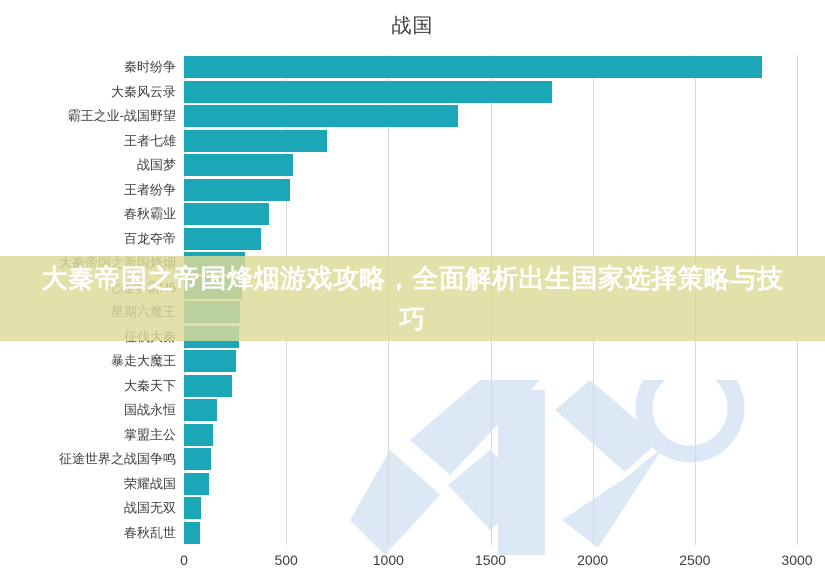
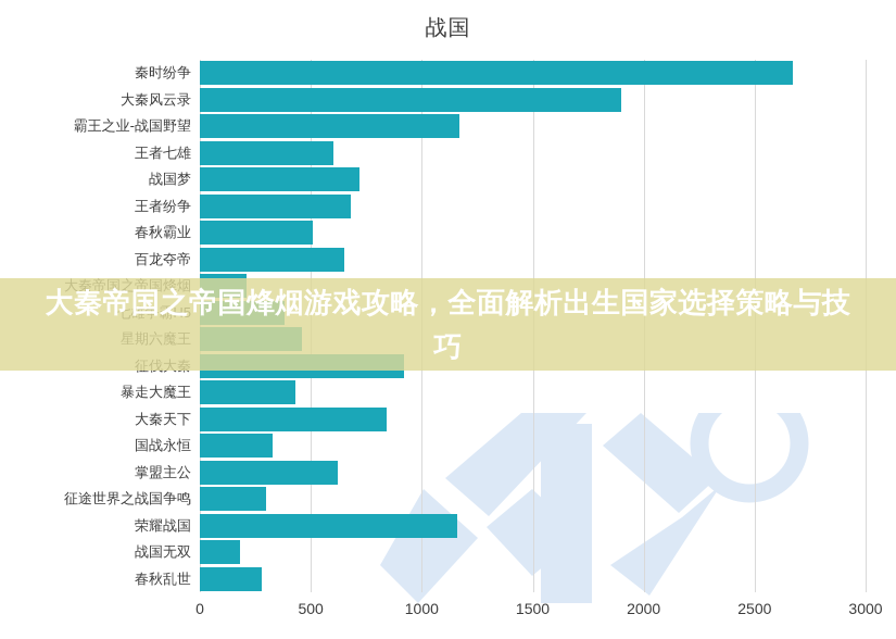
秦时纷争: 2830 -> 2670
大秦风云录: 1800 -> 1900
霸王之业-战国野望: 1340 -> 1170
王者七雄: 700 -> 600
战国梦: 540 -> 720
王者纷争: 520 -> 680
春秋霸业: 420 -> 510
百龙夺帝: 380 -> 650
大秦帝国之帝国烽烟: 300 -> 210
七雄争霸H5: 280 -> 380
星期六魔王: 280 -> 460
征伐大秦: 270 -> 920
暴走大魔王: 260 -> 430
大秦天下: 240 -> 840
国战永恒: 160 -> 330
掌盟主公: 140 -> 620
征途世界之战国争鸣: 130 -> 300
荣耀战国: 120 -> 1160
战国无双: 80 -> 180
春秋乱世: 80 -> 280
